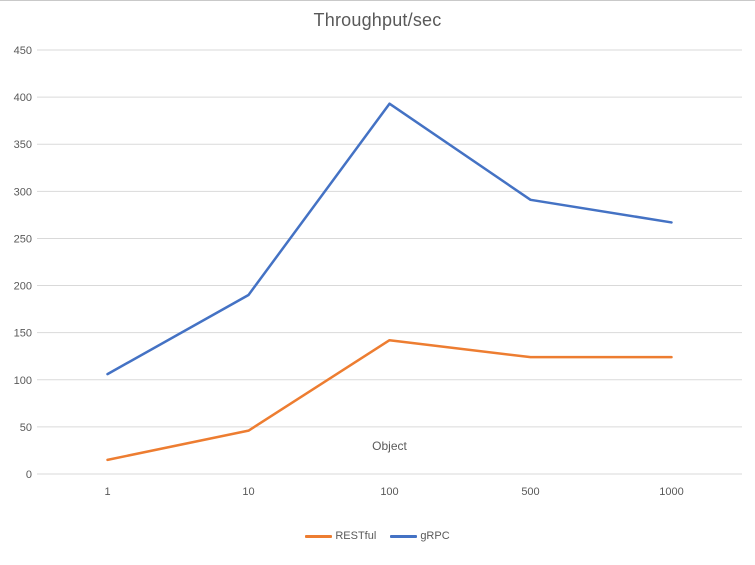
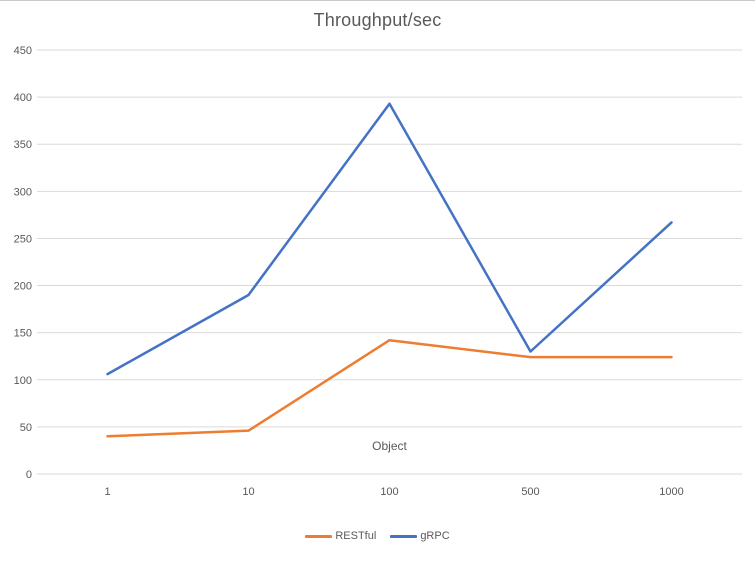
RESTful/1: 20 -> 40
gRPC/500: 290 -> 130
